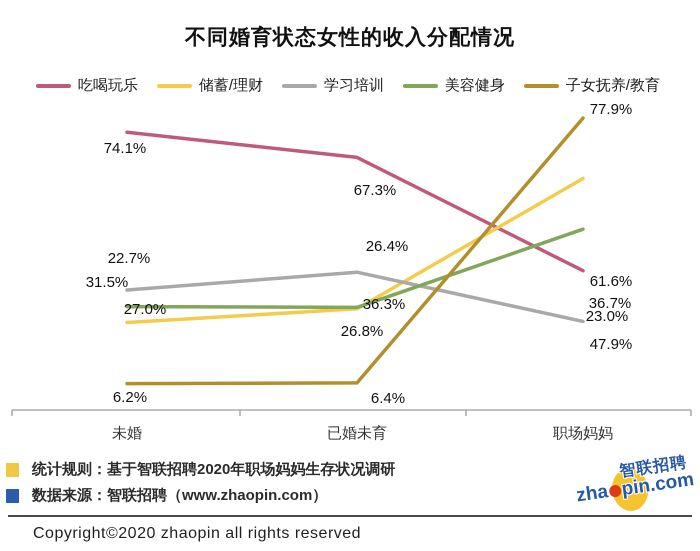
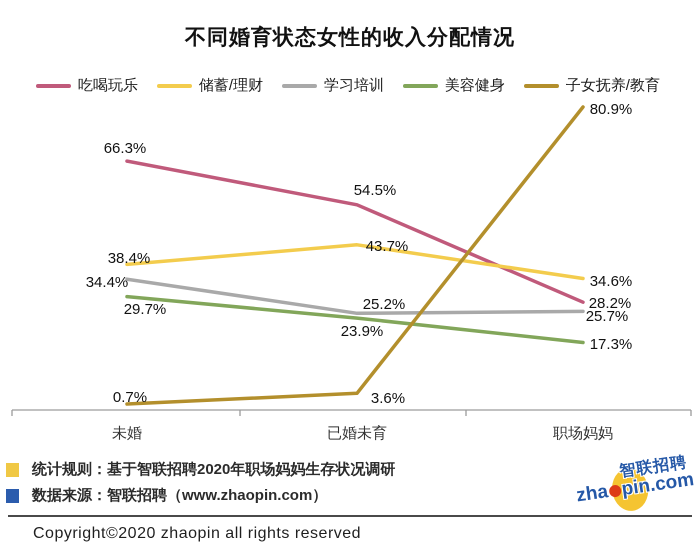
吃喝玩乐/未婚: 74.1% -> 66.3%
储蓄/理财/未婚: 22.7% -> 38.4%
学习培训/未婚: 31.5% -> 34.4%
美容健身/未婚: 27.0% -> 29.7%
子女抚养/教育/未婚: 6.2% -> 0.7%
吃喝玩乐/已婚未育: 67.3% -> 54.5%
储蓄/理财/已婚未育: 26.4% -> 43.7%
学习培训/已婚未育: 36.3% -> 25.2%
美容健身/已婚未育: 26.8% -> 23.9%
子女抚养/教育/已婚未育: 6.4% -> 3.6%
吃喝玩乐/职场妈妈: 36.7% -> 28.2%
储蓄/理财/职场妈妈: 61.6% -> 34.6%
学习培训/职场妈妈: 23.0% -> 25.7%
美容健身/职场妈妈: 47.9% -> 17.3%
子女抚养/教育/职场妈妈: 77.9% -> 80.9%
